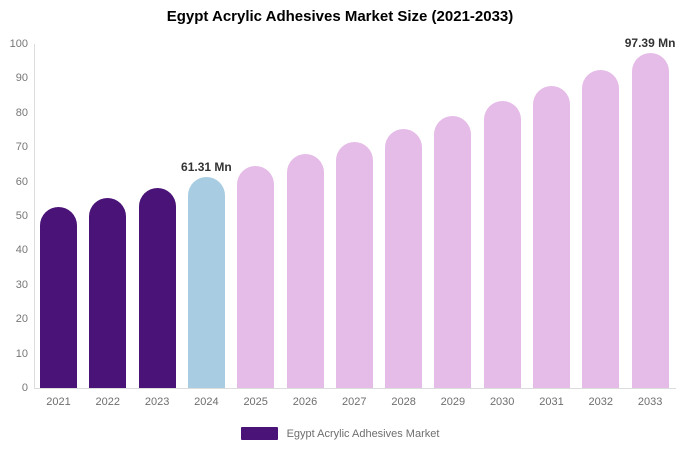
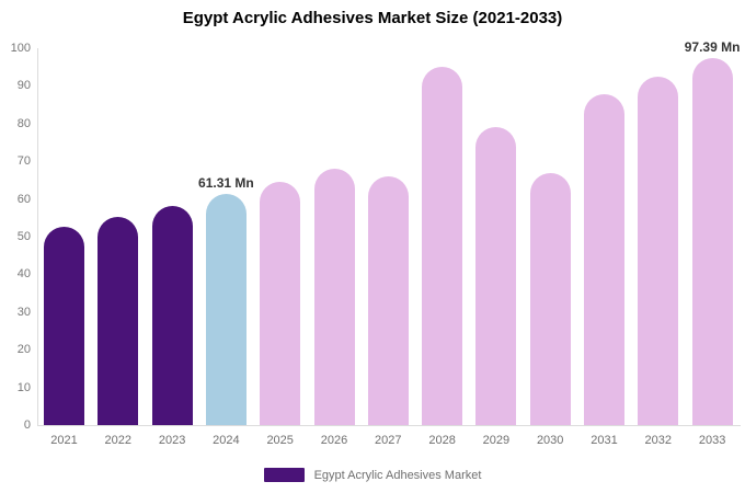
2027: 72 -> 66
2028: 75 -> 95
2030: 83 -> 67
